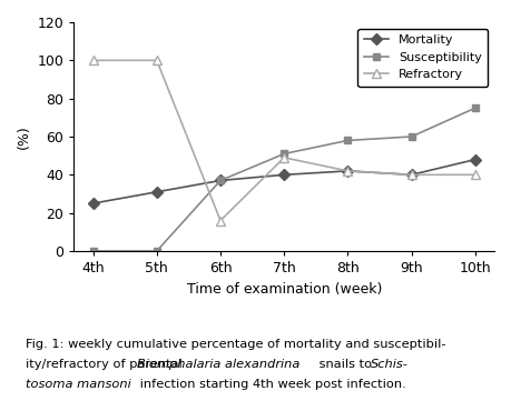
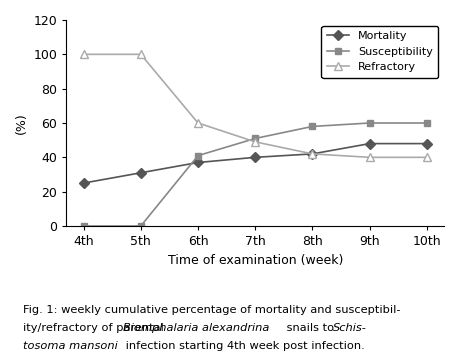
Susceptibility/6th: 37 -> 41
Refractory/6th: 16 -> 60
Mortality/9th: 40 -> 48
Susceptibility/10th: 75 -> 60
